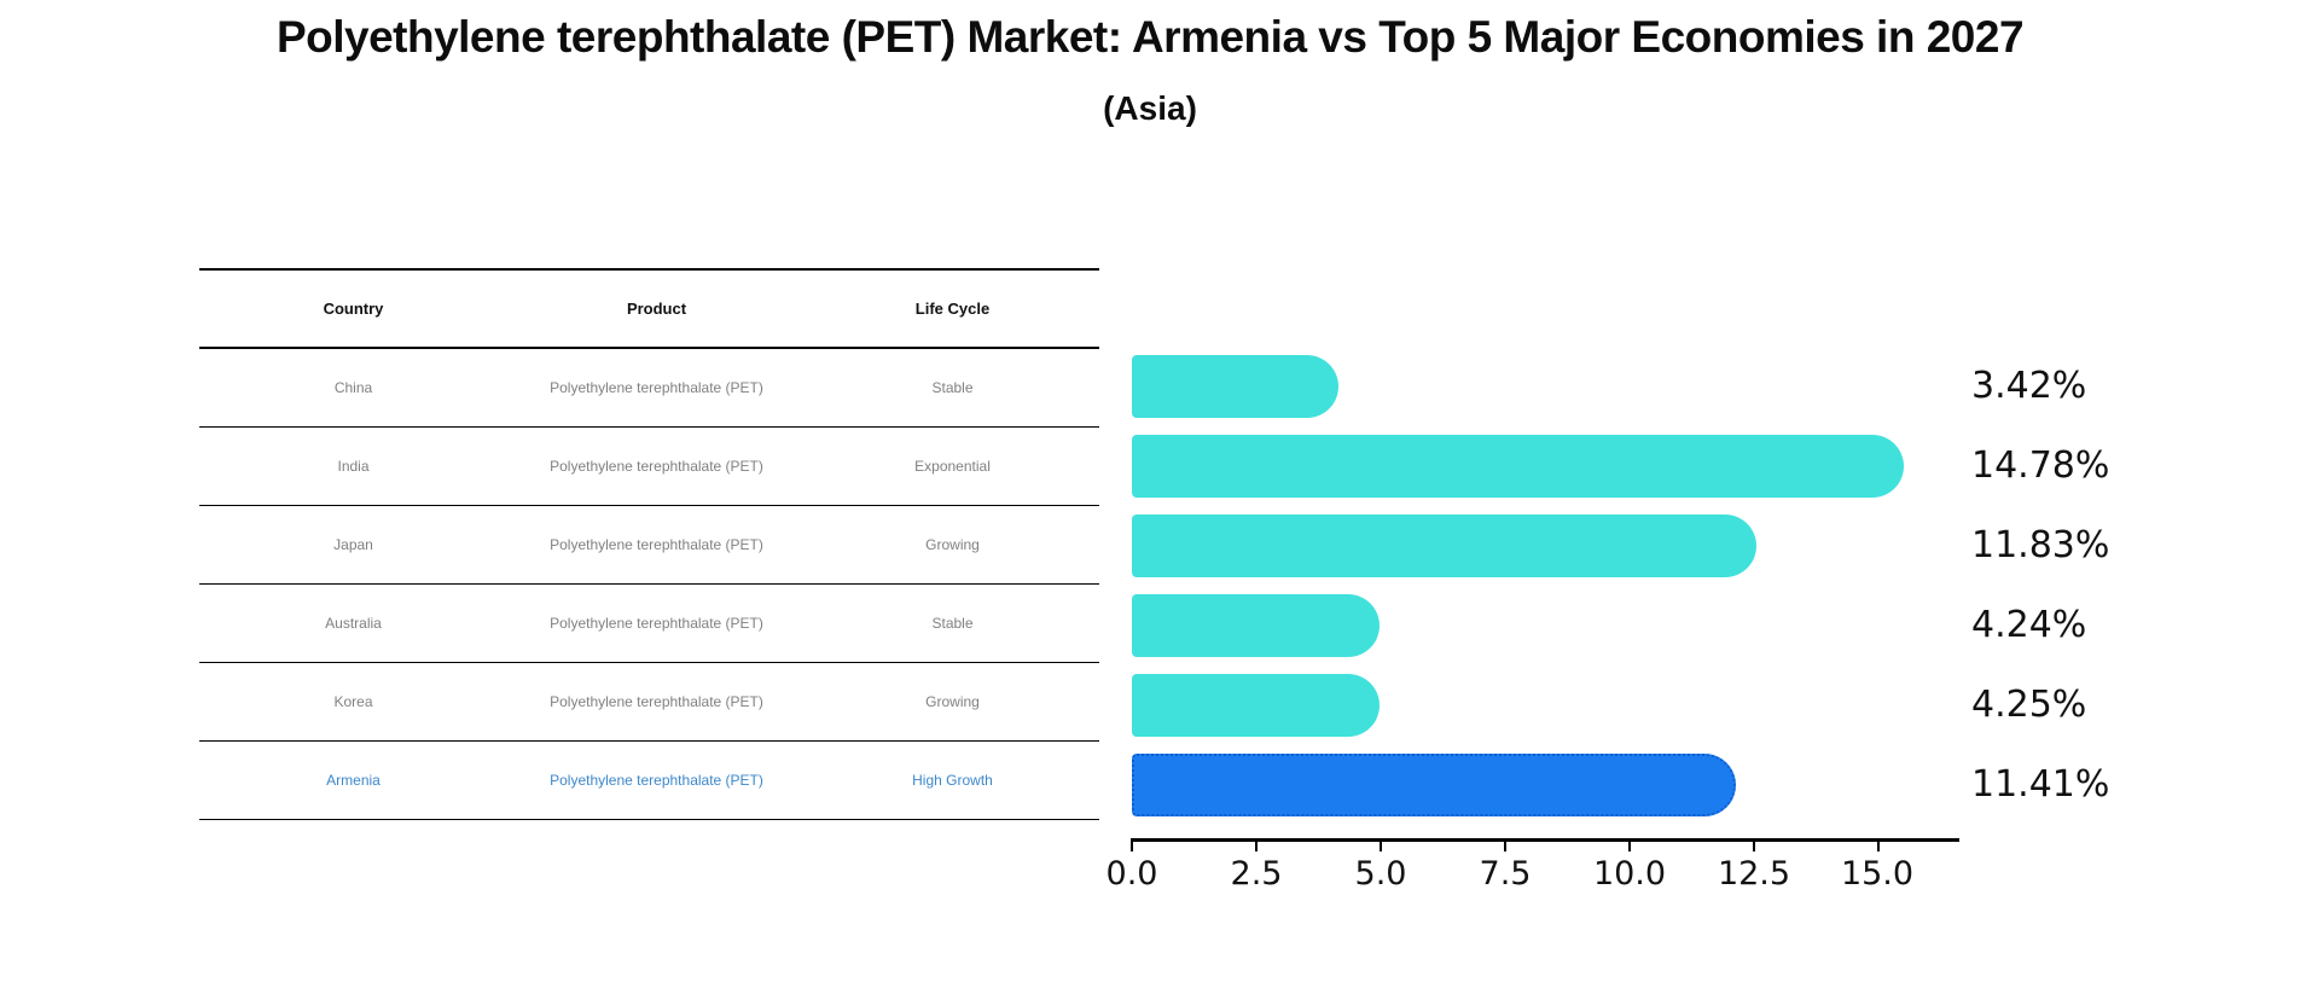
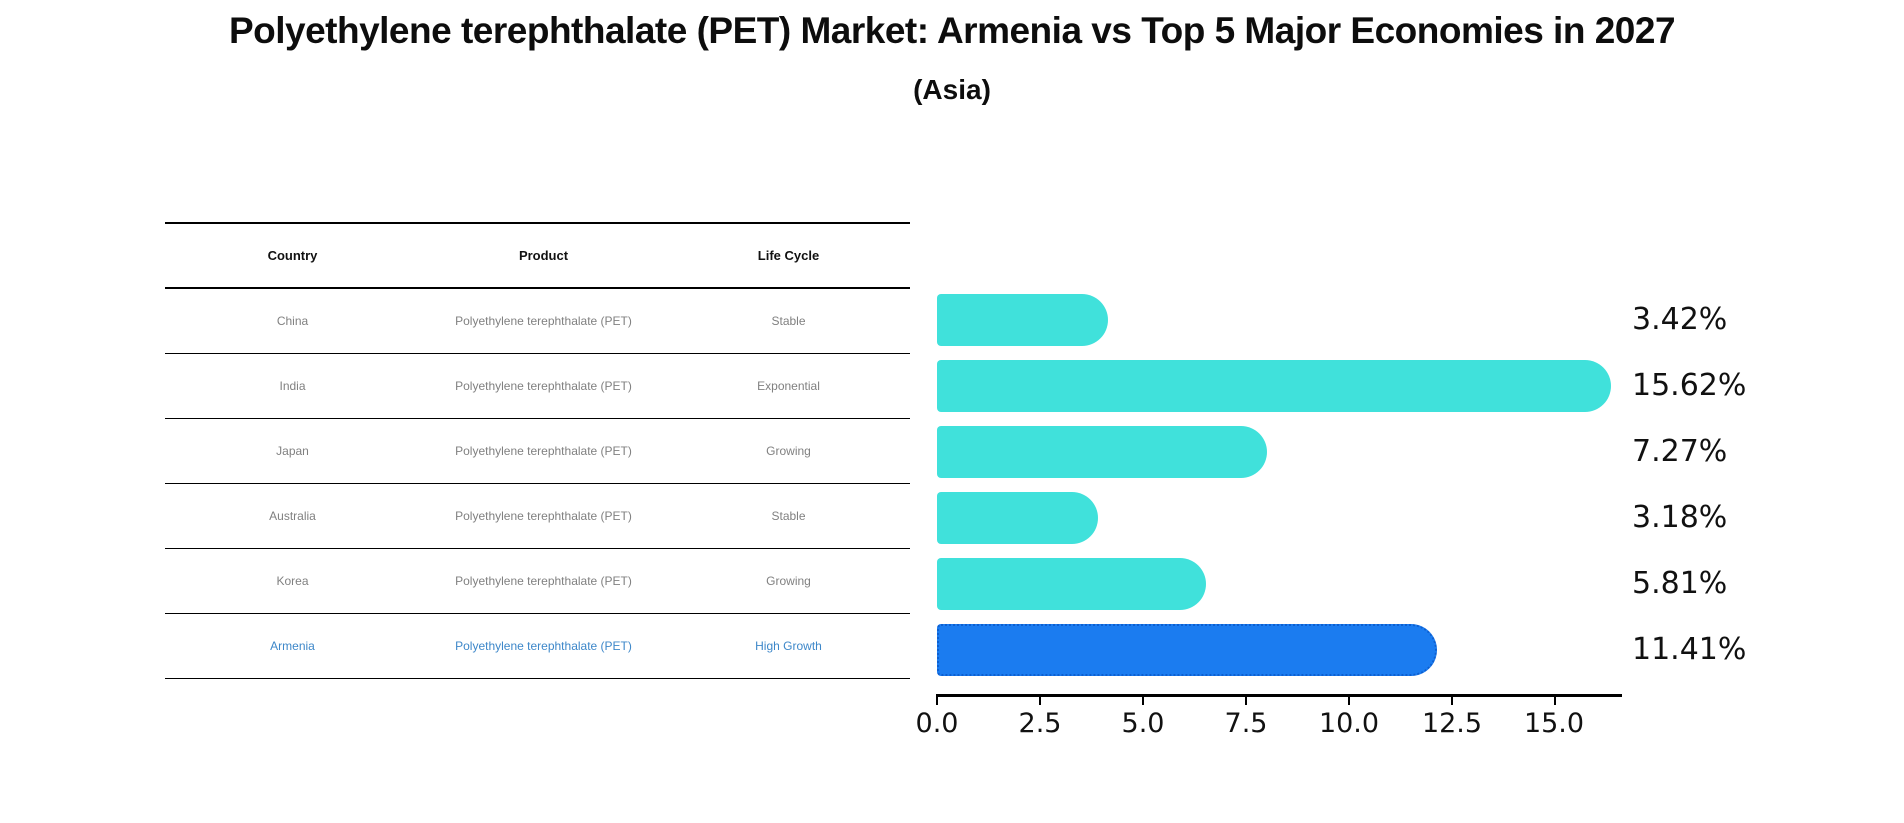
India: 14.78% -> 15.62%
Japan: 11.83% -> 7.27%
Australia: 4.24% -> 3.18%
Korea: 4.25% -> 5.81%
